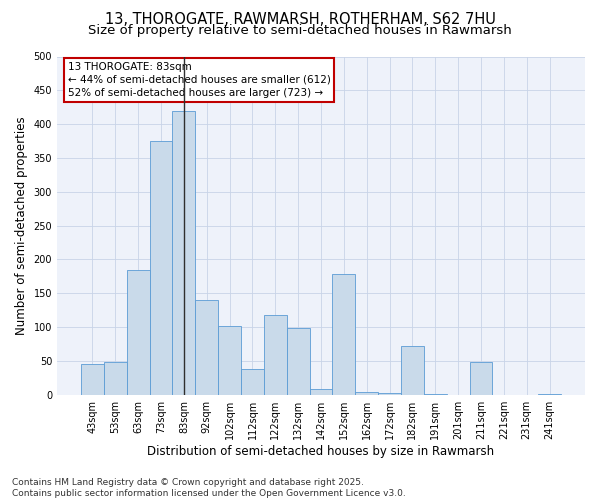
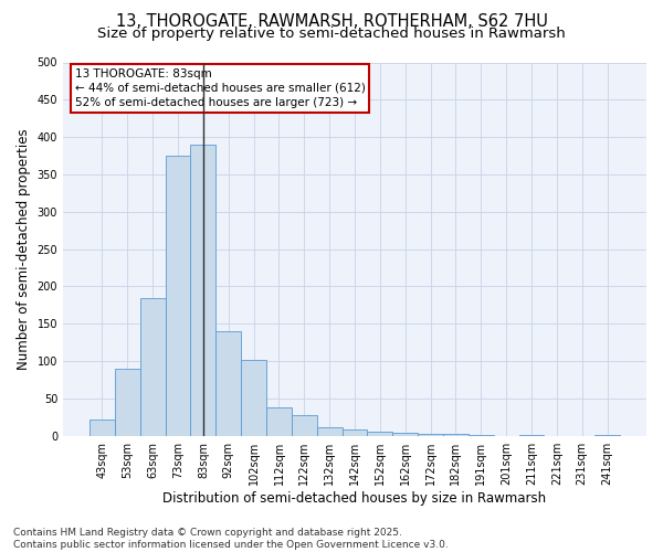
43sqm: 46 -> 22
53sqm: 48 -> 90
83sqm: 420 -> 390
122sqm: 118 -> 28
132sqm: 98 -> 11
152sqm: 178 -> 5
182sqm: 72 -> 2
211sqm: 48 -> 1
